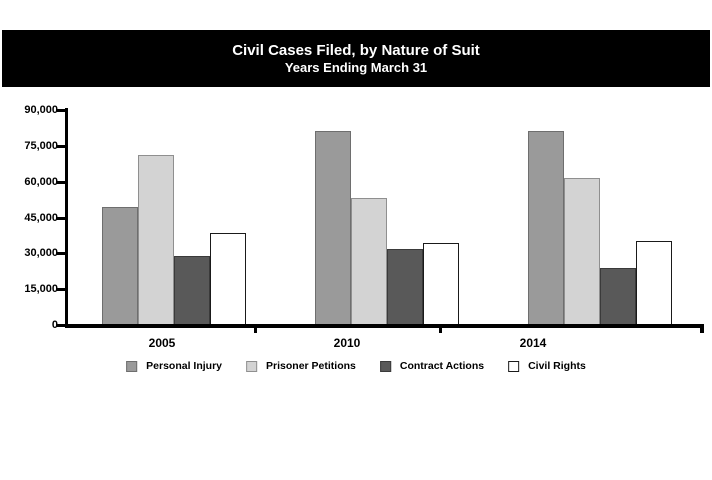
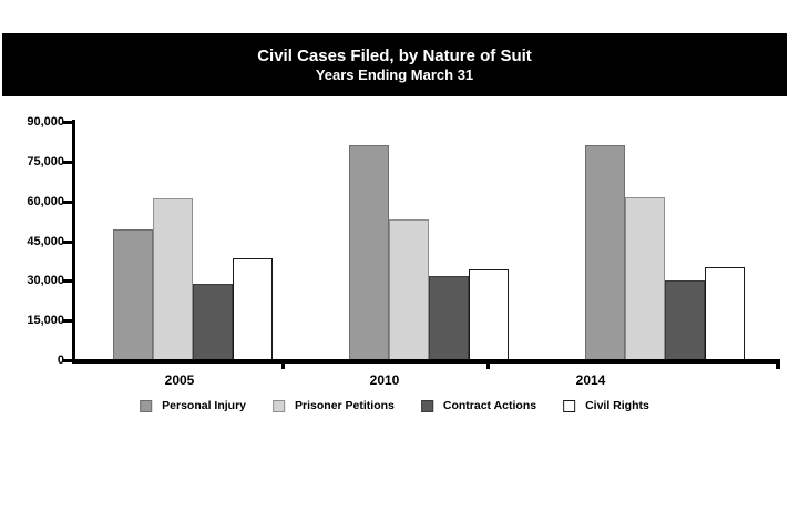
Prisoner Petitions/2005: 71000 -> 61000
Contract Actions/2014: 24000 -> 30000
